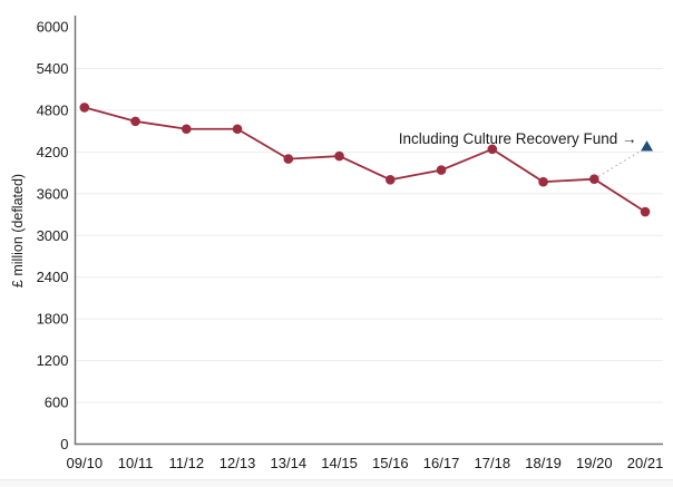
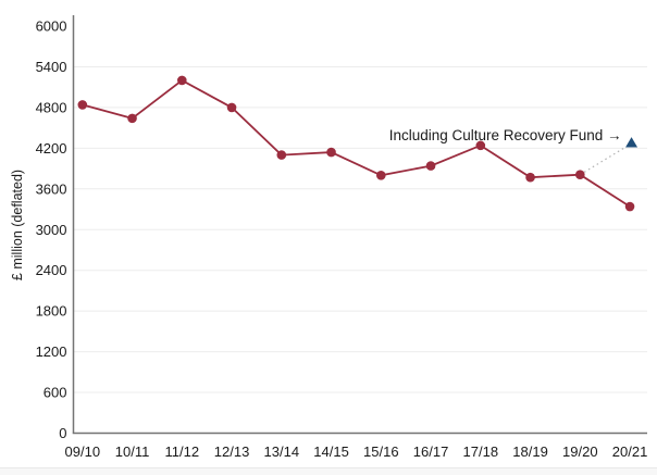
11/12: 4500 -> 5200
12/13: 4500 -> 4800
